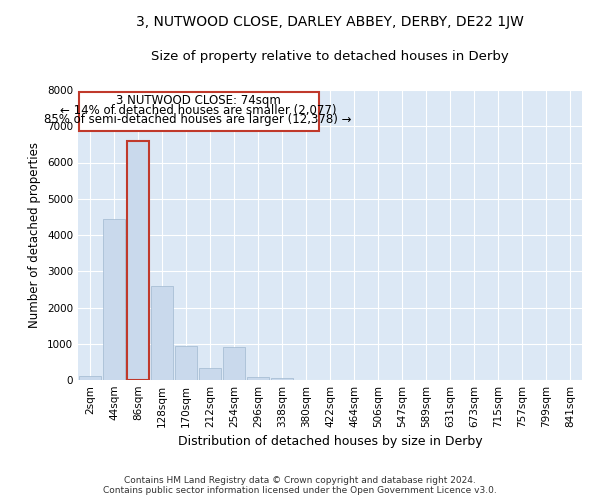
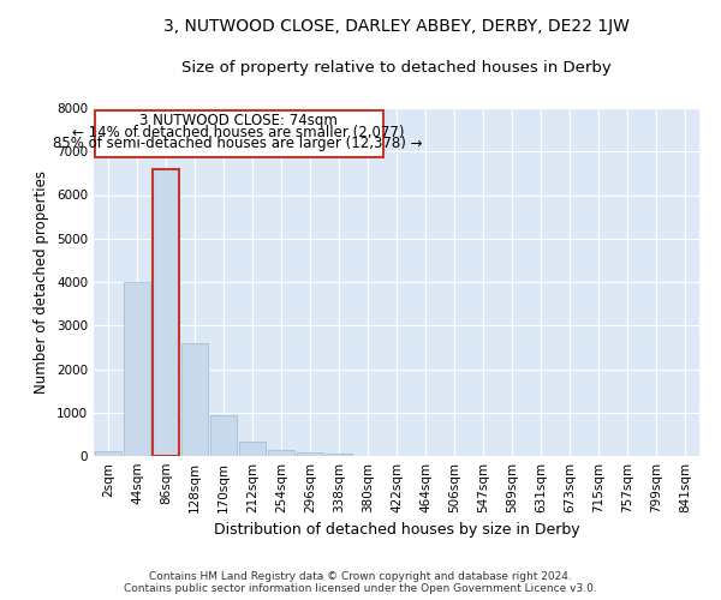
44sqm: 4450 -> 4000
254sqm: 900 -> 130
